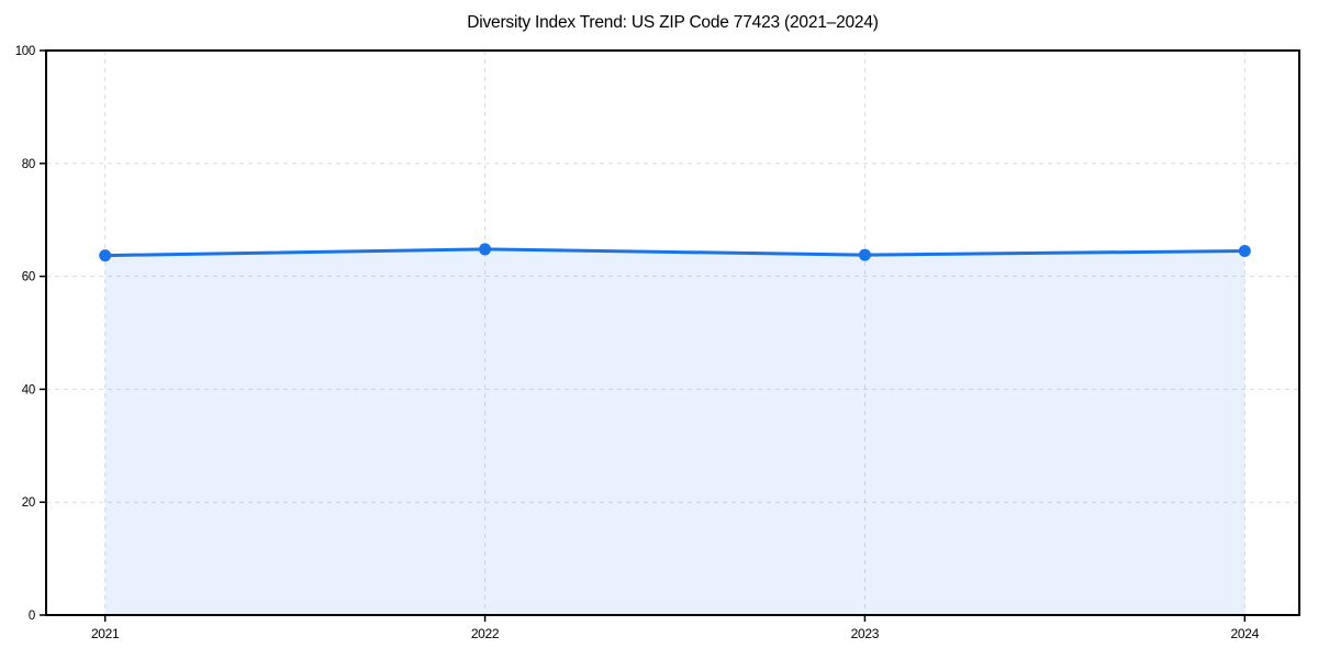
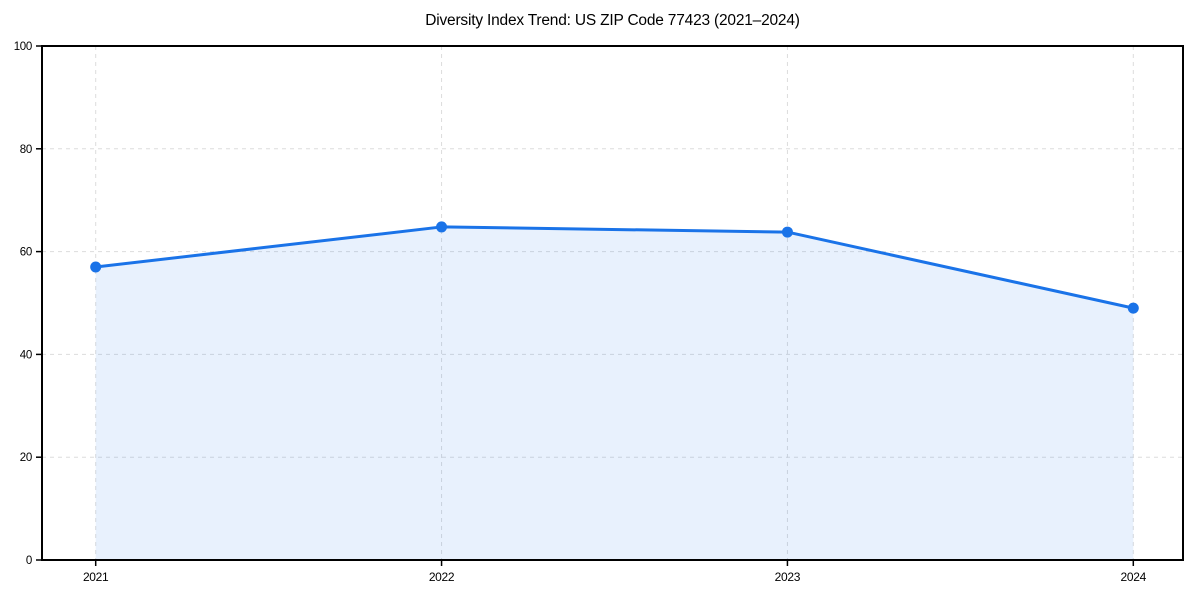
2021: 64 -> 57
2024: 64 -> 49
